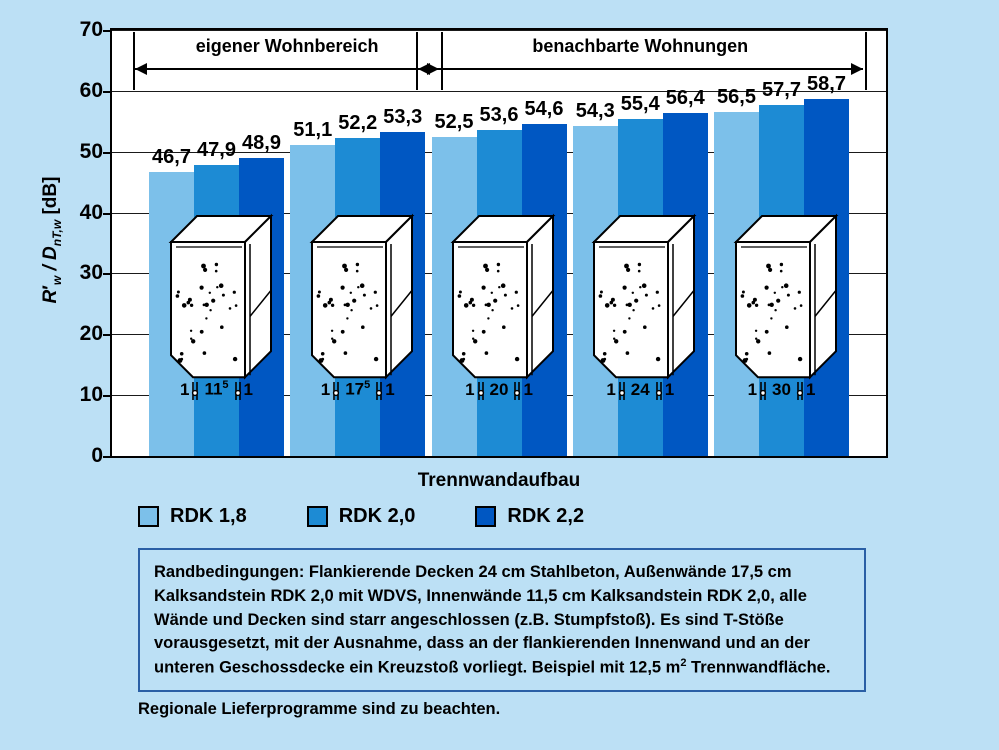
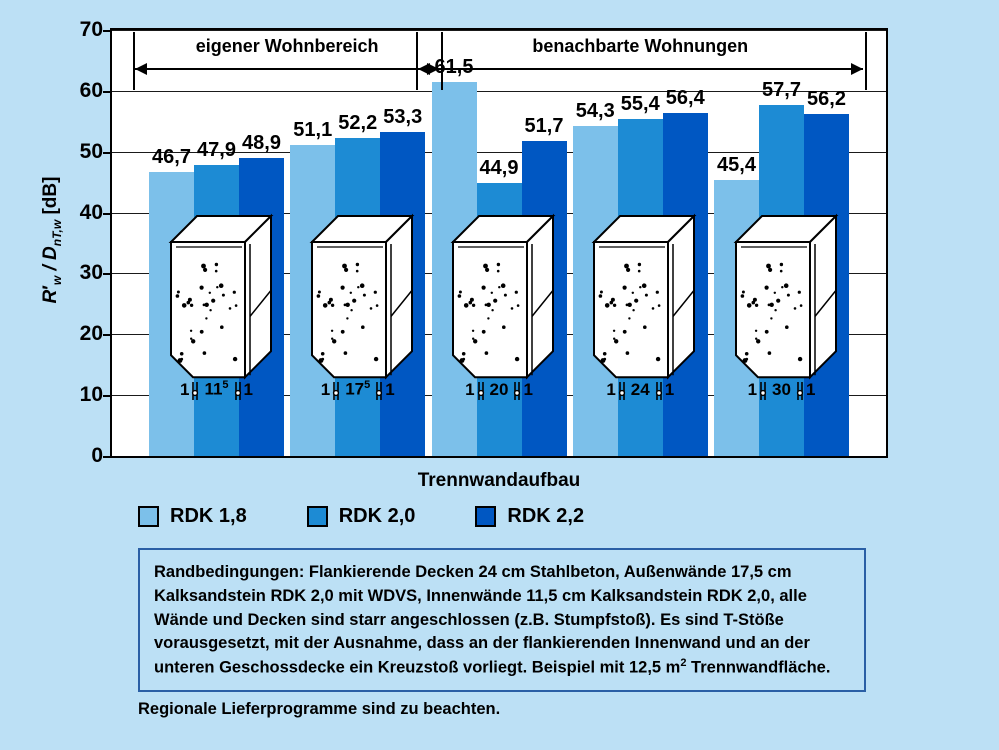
RDK 1,8/20: 52,5 -> 61,5
RDK 2,0/20: 53,6 -> 44,9
RDK 2,2/20: 54,6 -> 51,7
RDK 1,8/30: 56,5 -> 45,4
RDK 2,2/30: 58,7 -> 56,2
